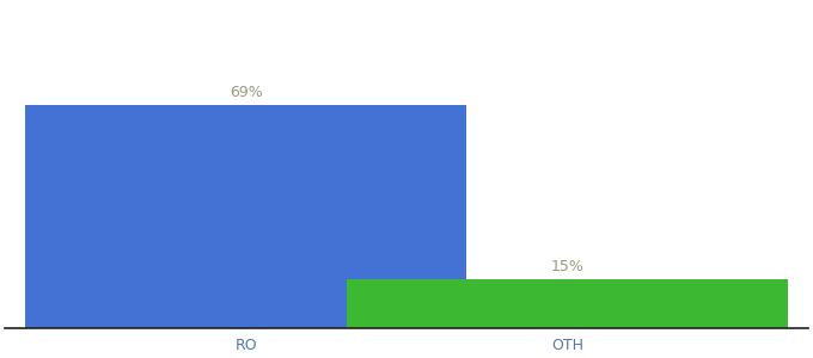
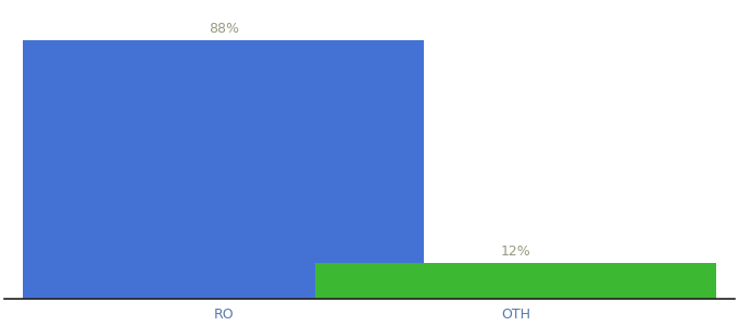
RO: 69% -> 88%
OTH: 15% -> 12%
